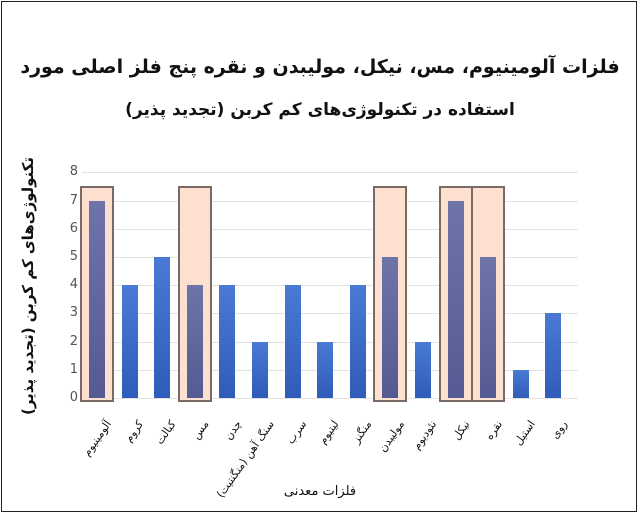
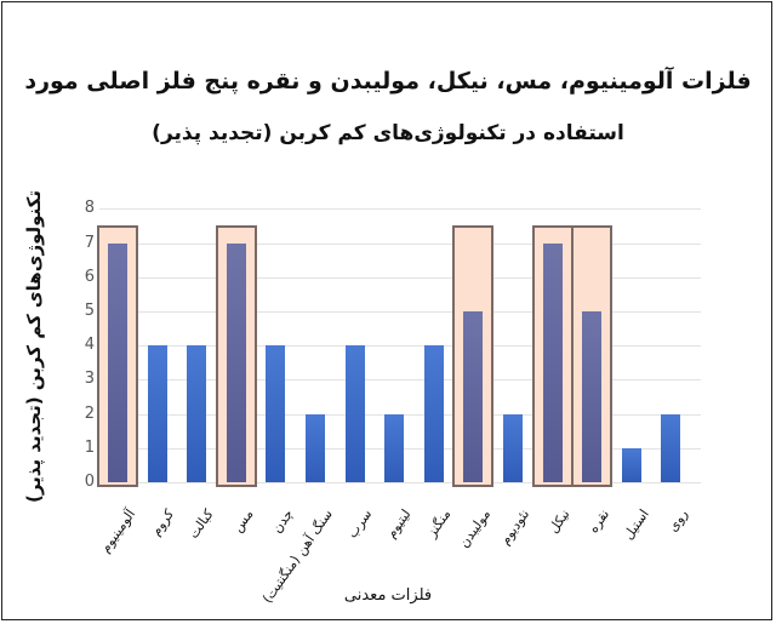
کبالت: 5 -> 4
مس: 4 -> 7
روی: 3 -> 2
